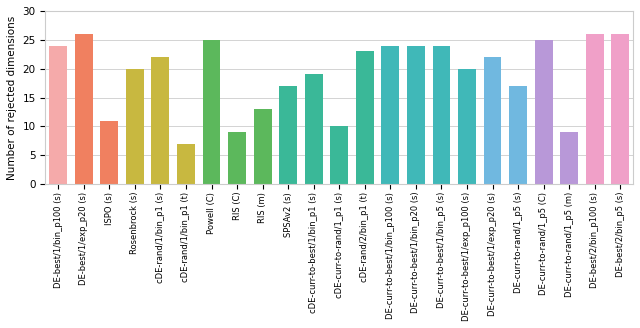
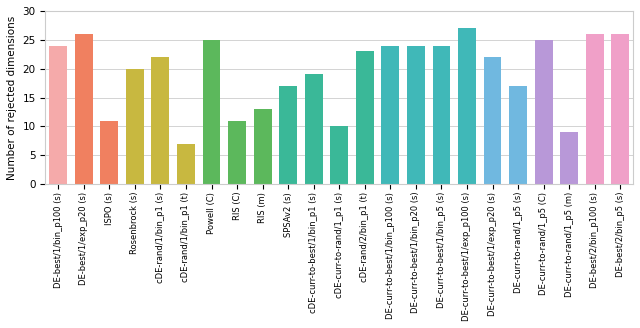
RIS (C): 9 -> 11
DE-curr-to-best/1/exp_p100 (s): 20 -> 27
